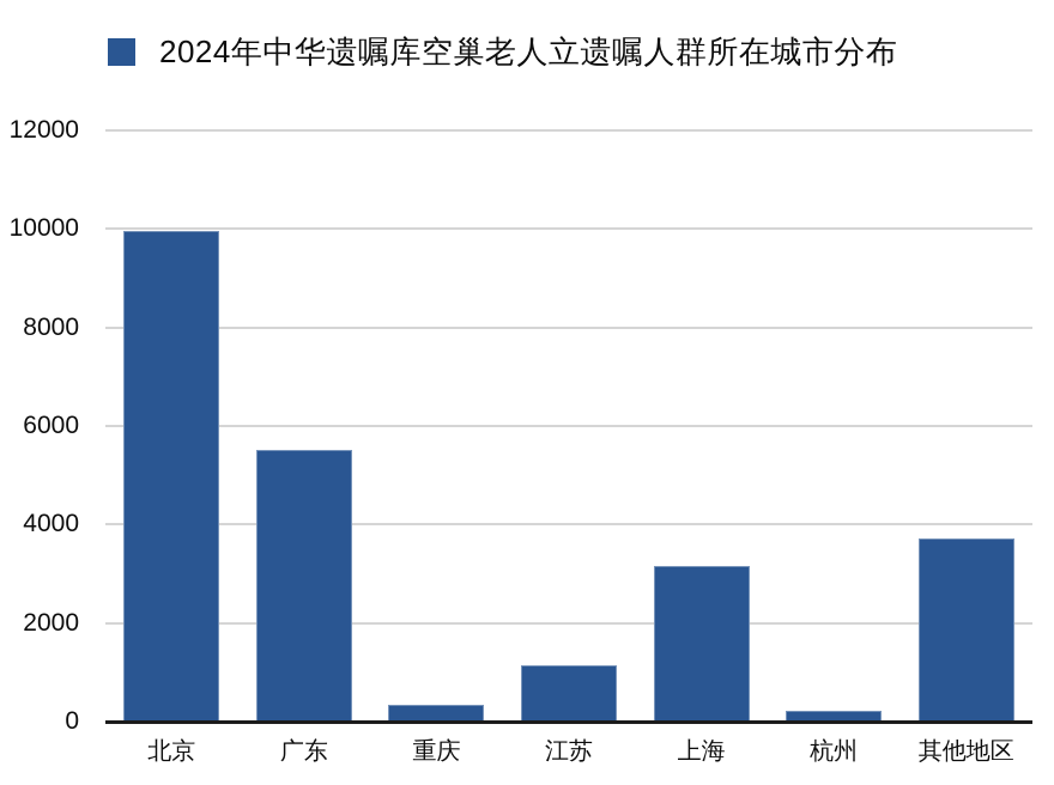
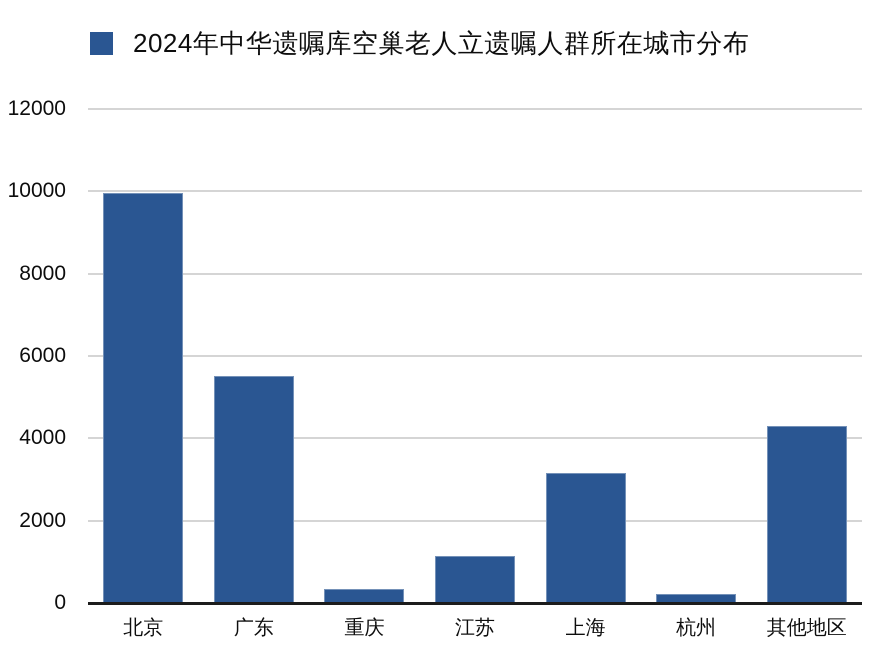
其他地区: 3700 -> 4300
